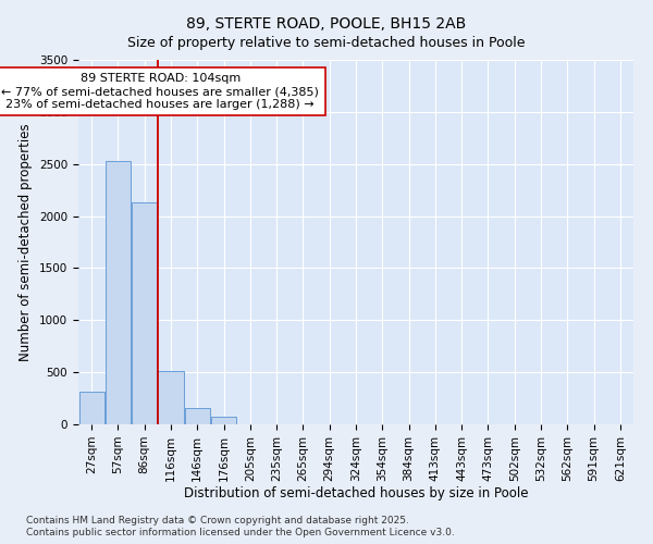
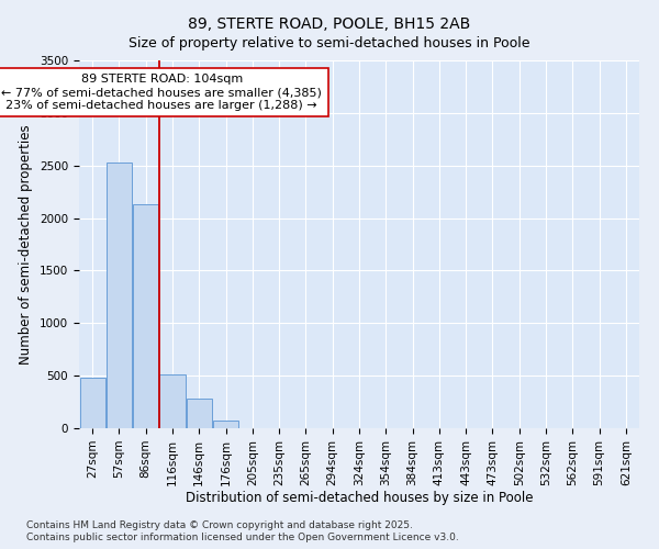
27sqm: 310 -> 480
146sqm: 160 -> 280
